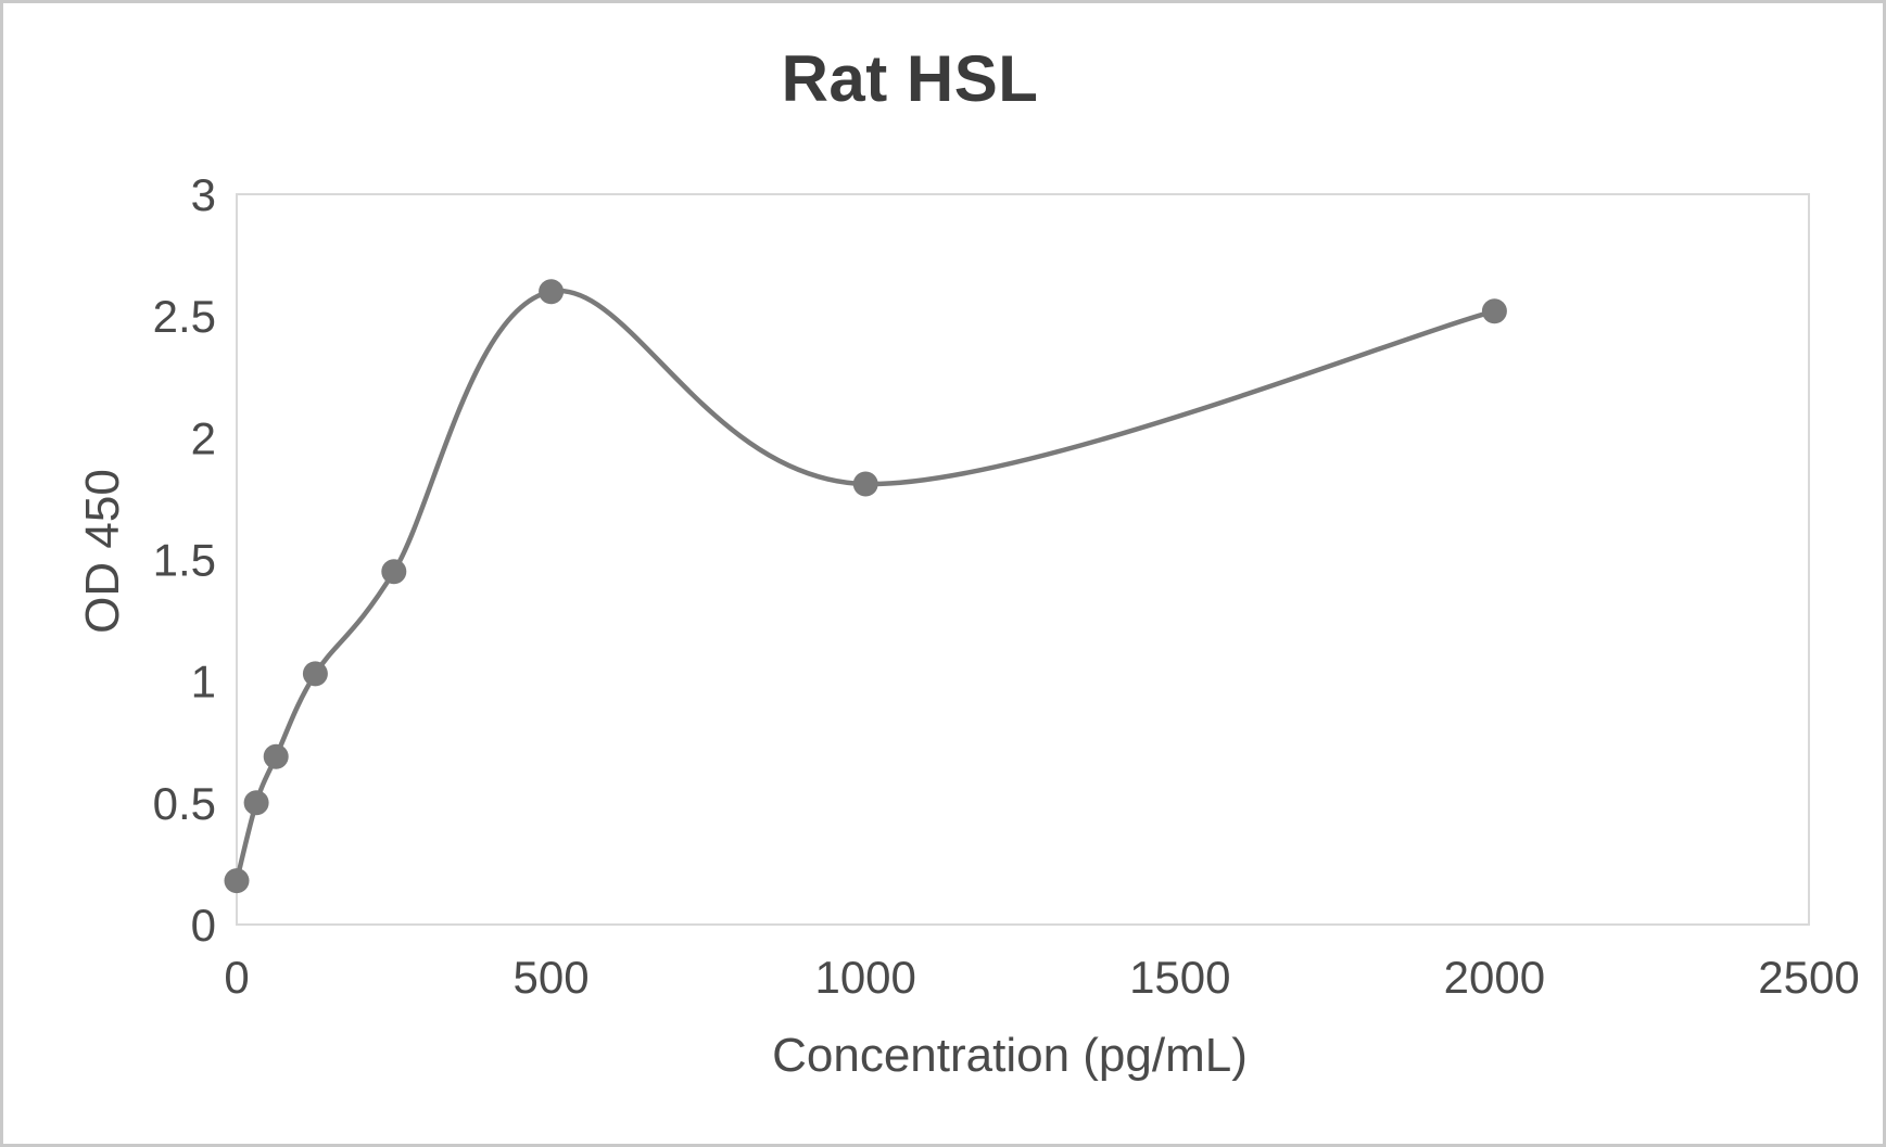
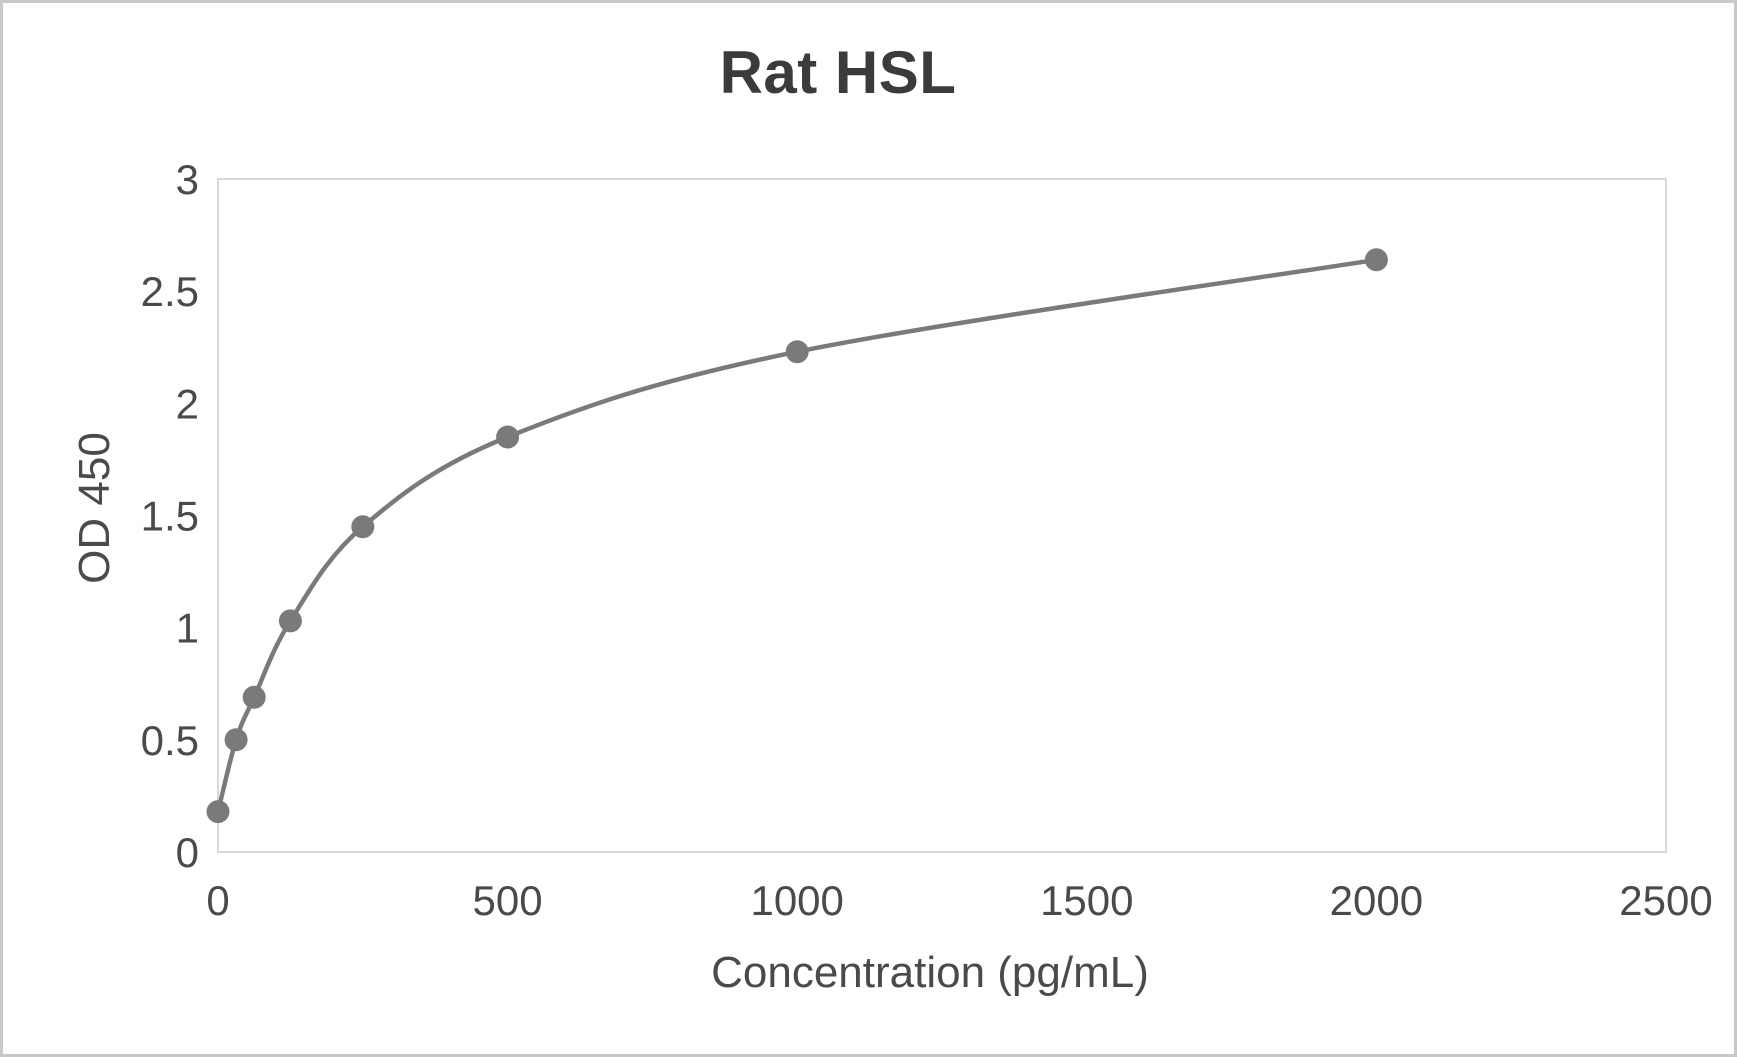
500: 2.60 -> 1.85
1000: 1.81 -> 2.23
2000: 2.52 -> 2.64
